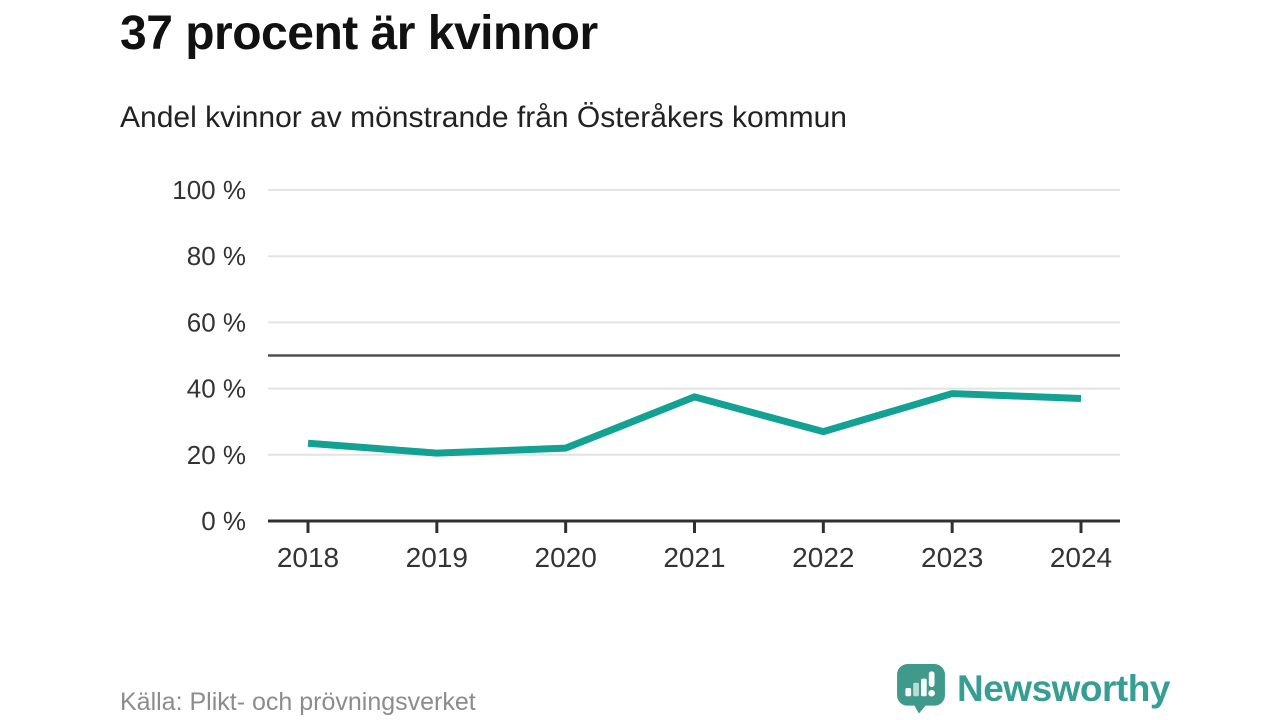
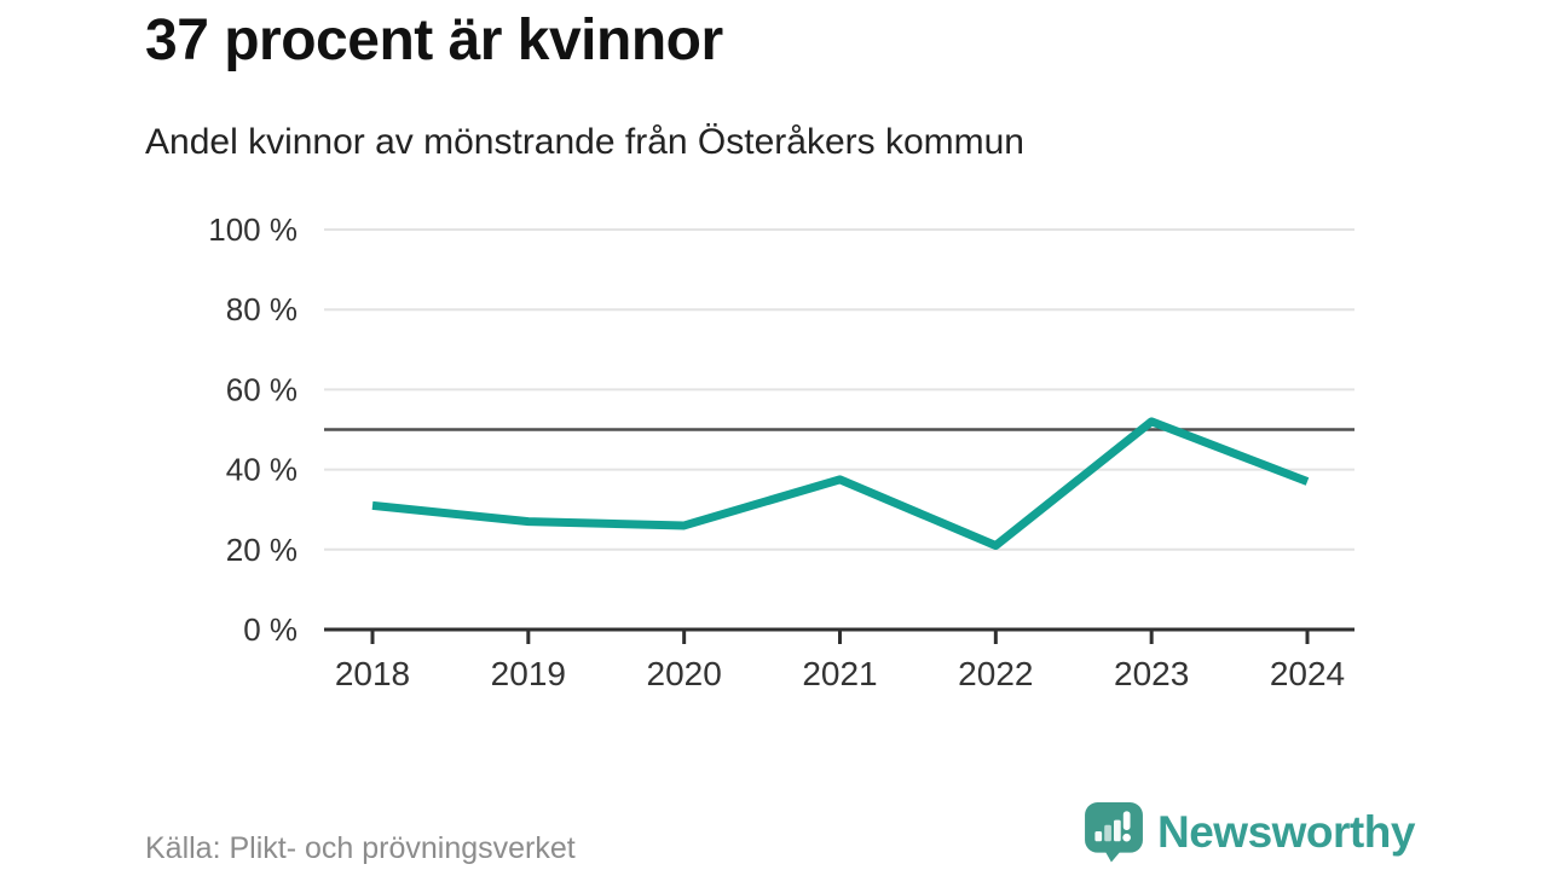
2018: 24% -> 31%
2019: 20% -> 27%
2020: 22% -> 26%
2022: 27% -> 21%
2023: 38% -> 52%
